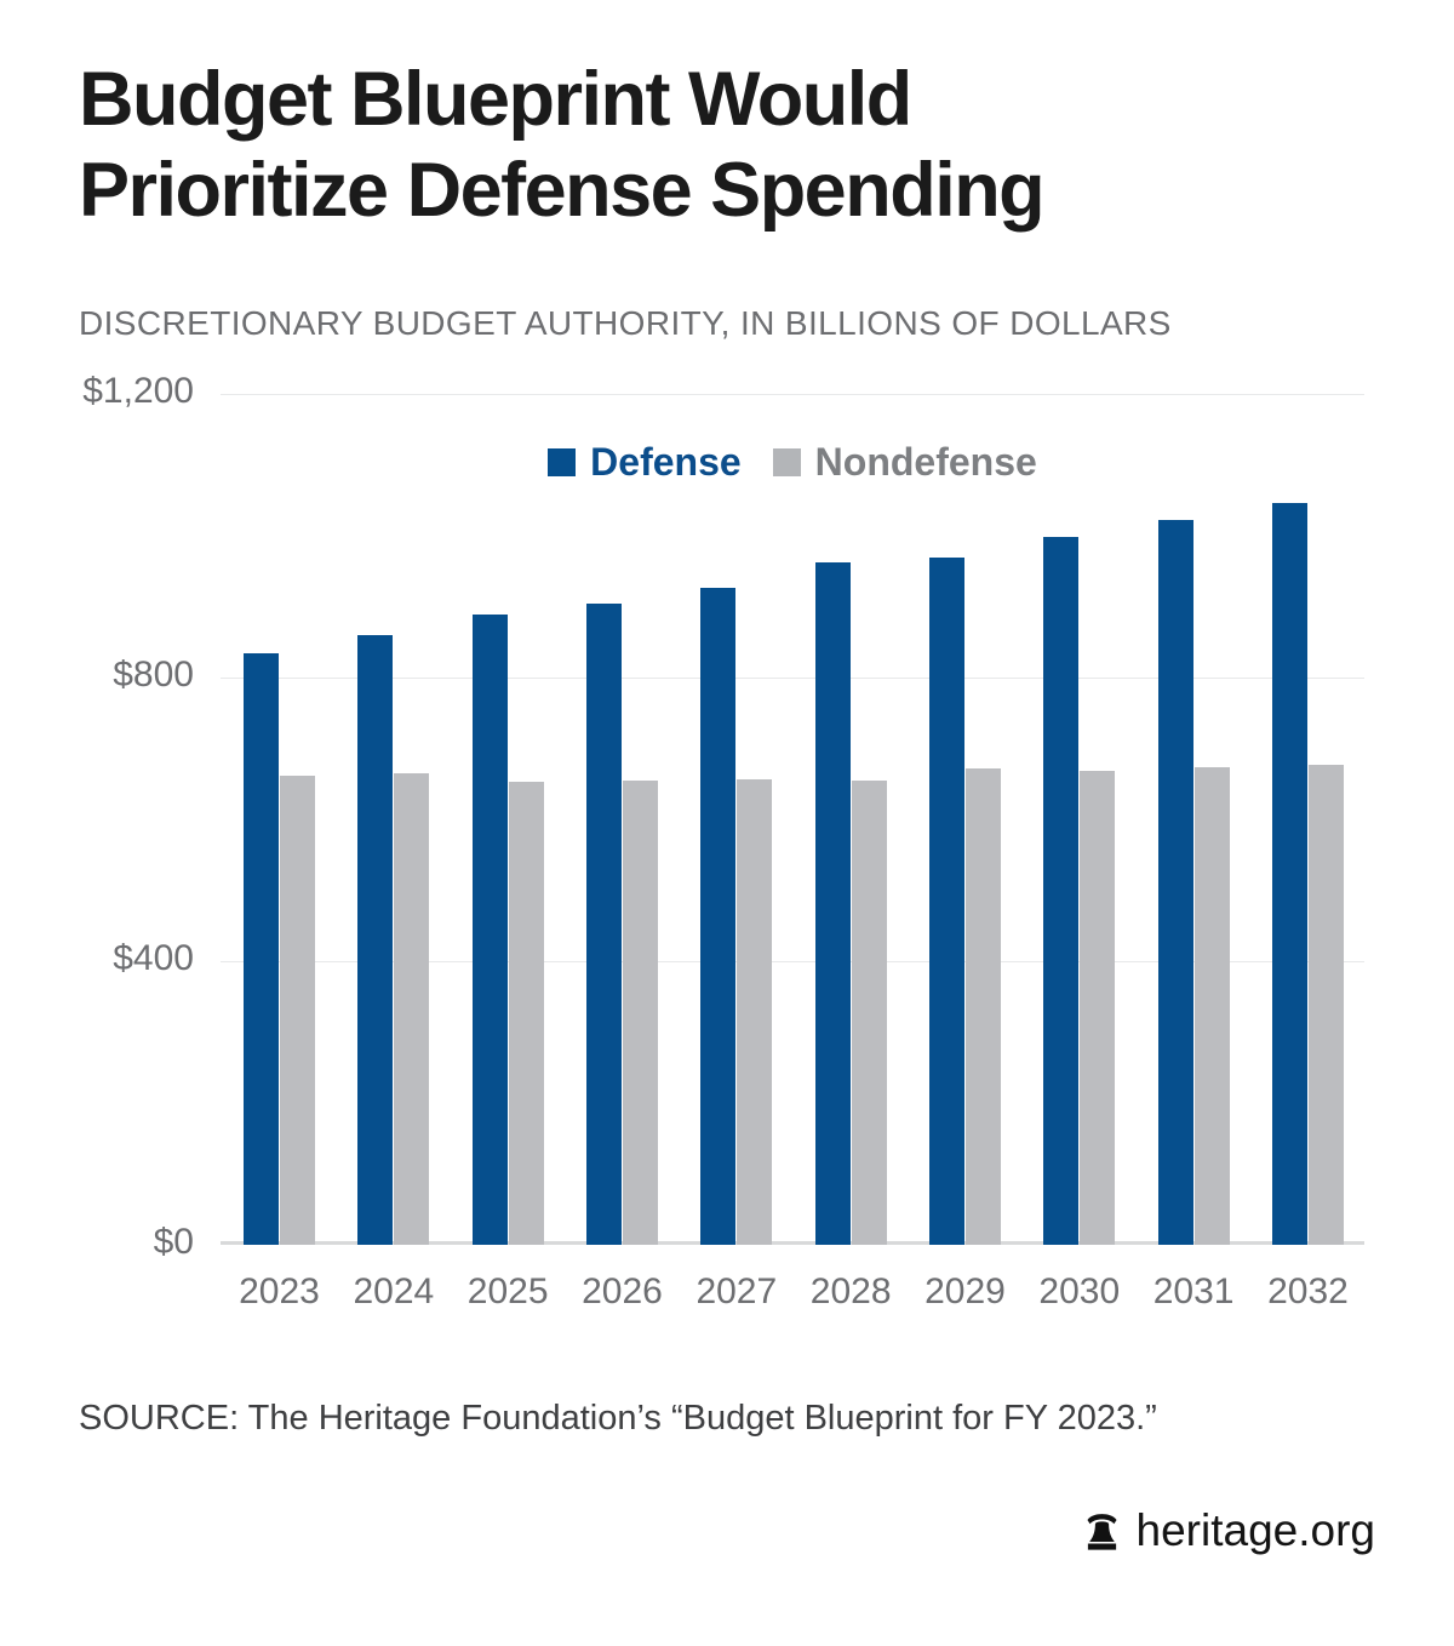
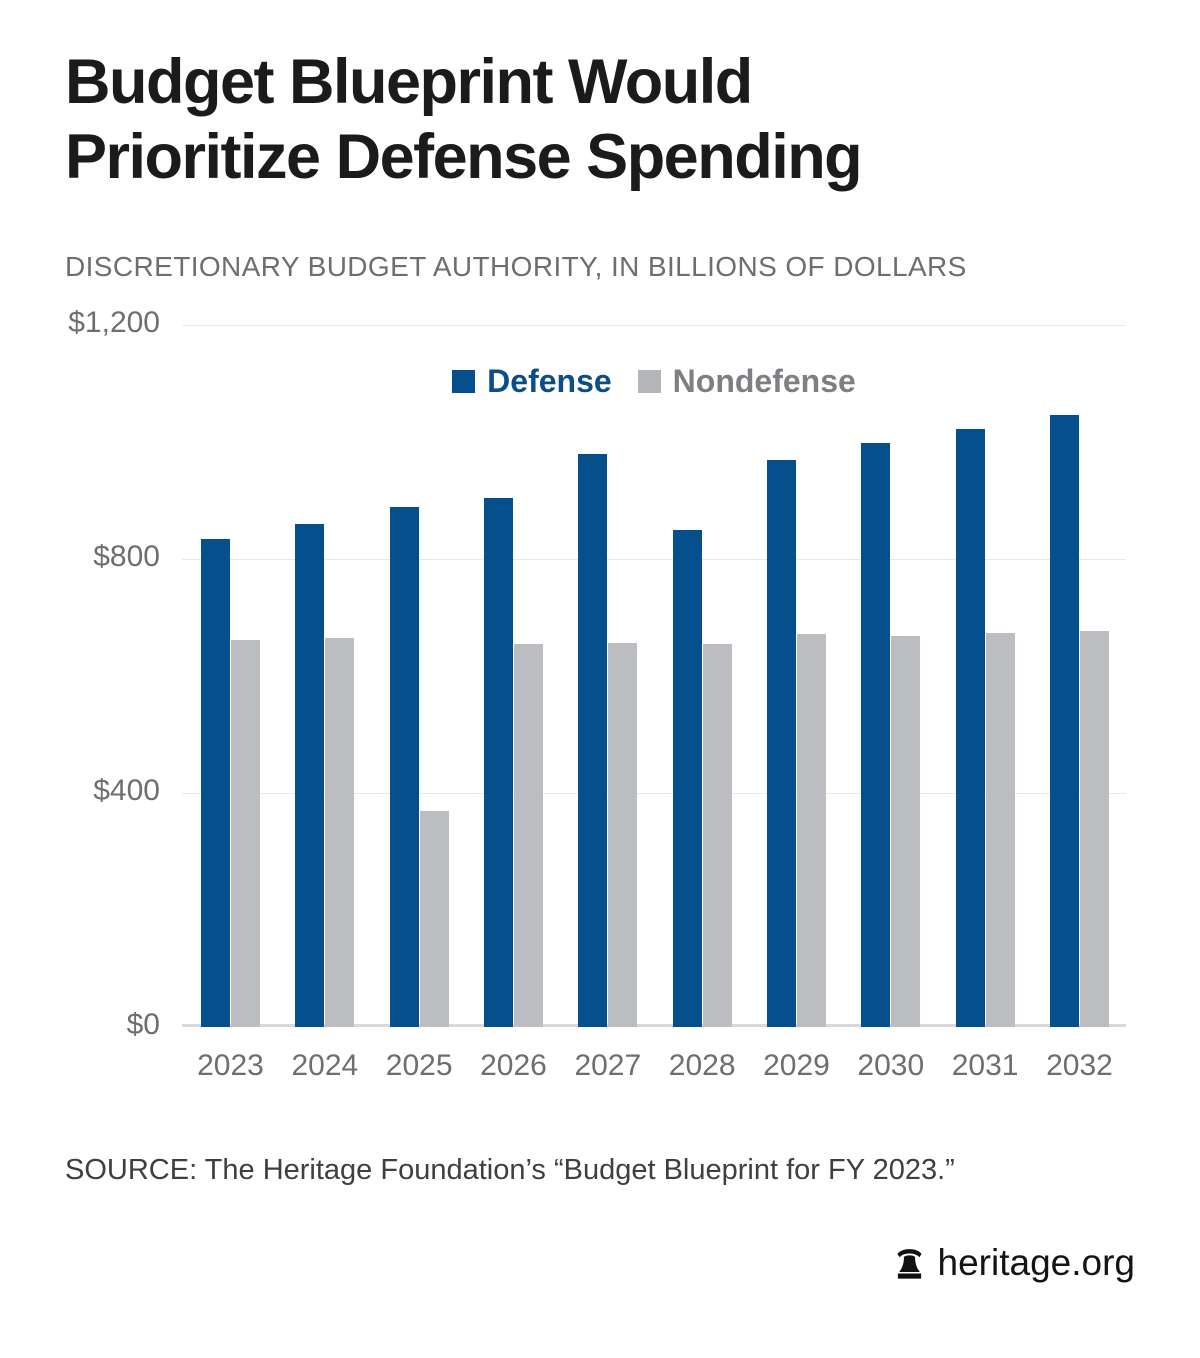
Nondefense/2025: $650 -> $370
Defense/2027: $930 -> $980
Defense/2028: $960 -> $850
